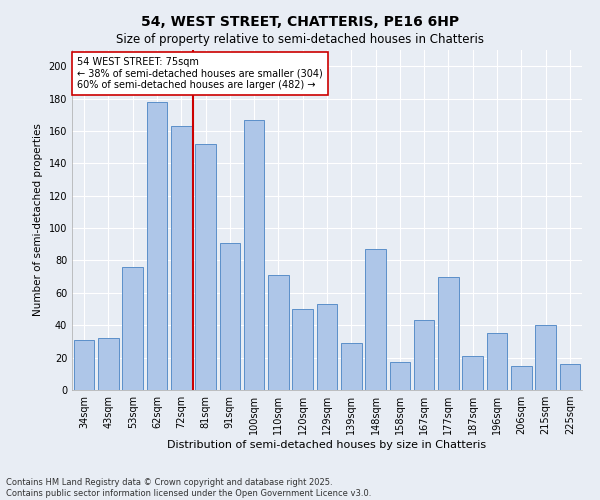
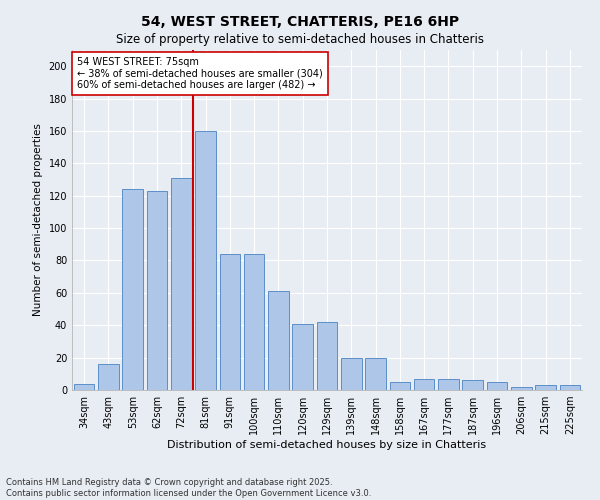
34sqm: 31 -> 4
43sqm: 32 -> 16
53sqm: 76 -> 124
62sqm: 178 -> 123
72sqm: 163 -> 131
81sqm: 152 -> 160
91sqm: 91 -> 84
100sqm: 167 -> 84
110sqm: 71 -> 61
120sqm: 50 -> 41
129sqm: 53 -> 42
139sqm: 29 -> 20
148sqm: 87 -> 20
158sqm: 17 -> 5
167sqm: 43 -> 7
177sqm: 70 -> 7
187sqm: 21 -> 6
196sqm: 35 -> 5
206sqm: 15 -> 2
215sqm: 40 -> 3
225sqm: 16 -> 3
